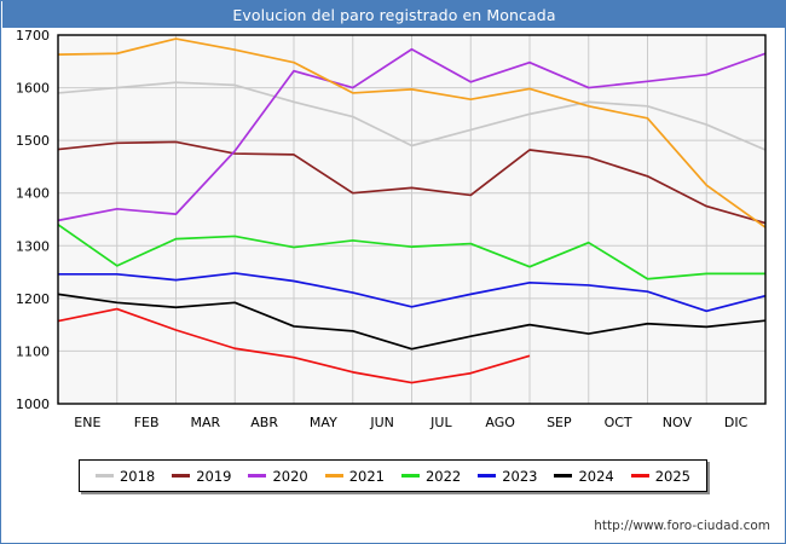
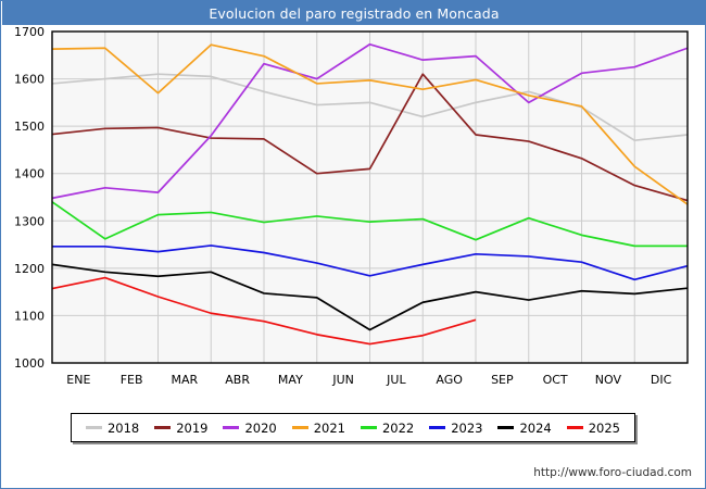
2021/FEB: 1690 -> 1570
2018/JUN: 1490 -> 1550
2024/JUN: 1100 -> 1070
2019/JUL: 1400 -> 1610
2020/JUL: 1610 -> 1640
2020/SEP: 1600 -> 1550
2018/OCT: 1560 -> 1540
2022/OCT: 1240 -> 1270
2018/NOV: 1530 -> 1470
